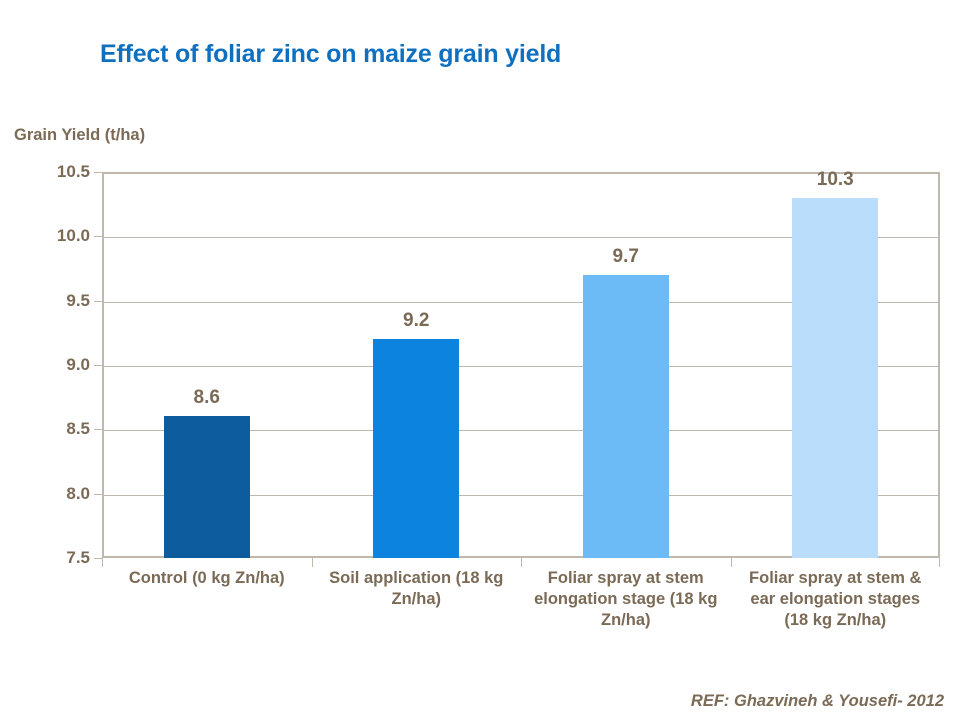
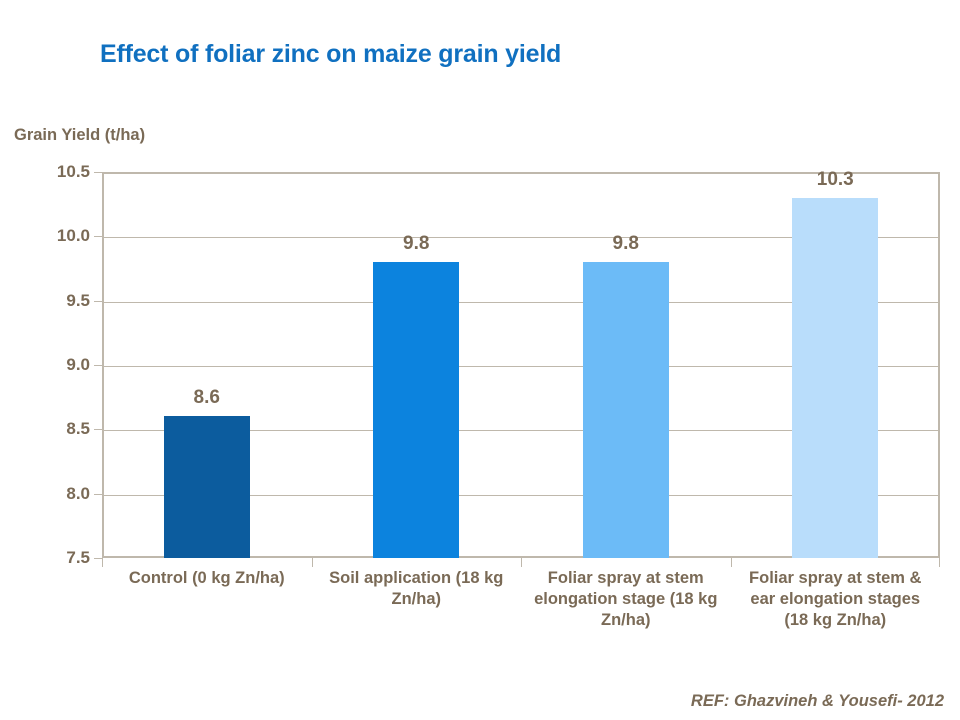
Soil application (18 kg Zn/ha): 9.2 -> 9.8
Foliar spray at stem elongation stage (18 kg Zn/ha): 9.7 -> 9.8
